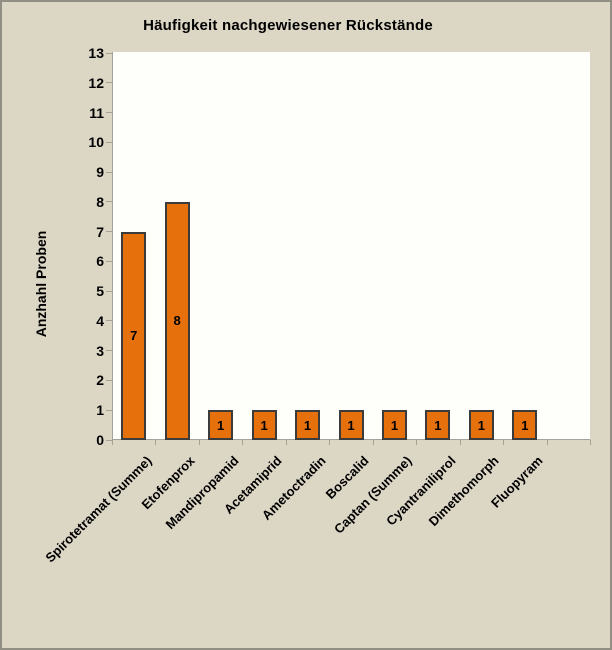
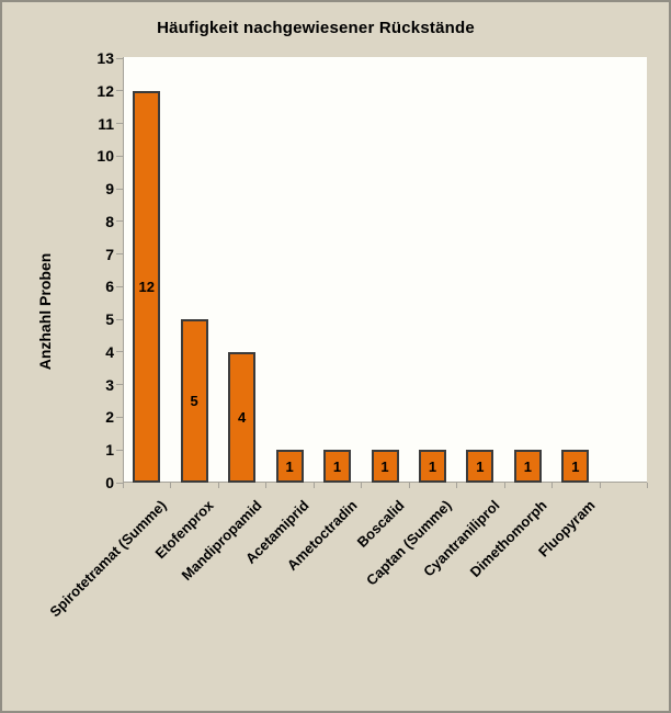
Spirotetramat (Summe): 7 -> 12
Etofenprox: 8 -> 5
Mandipropamid: 1 -> 4
